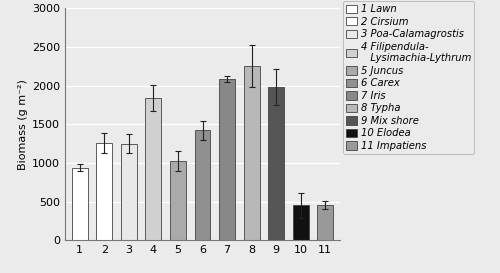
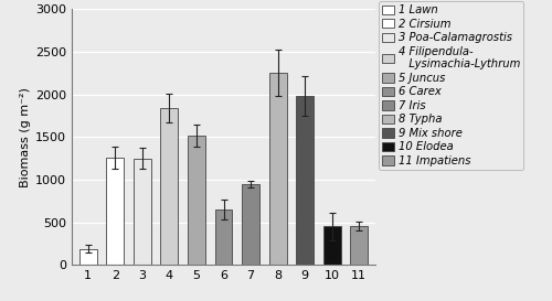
1: 940 -> 190
5: 1020 -> 1510
6: 1420 -> 650
7: 2080 -> 950
